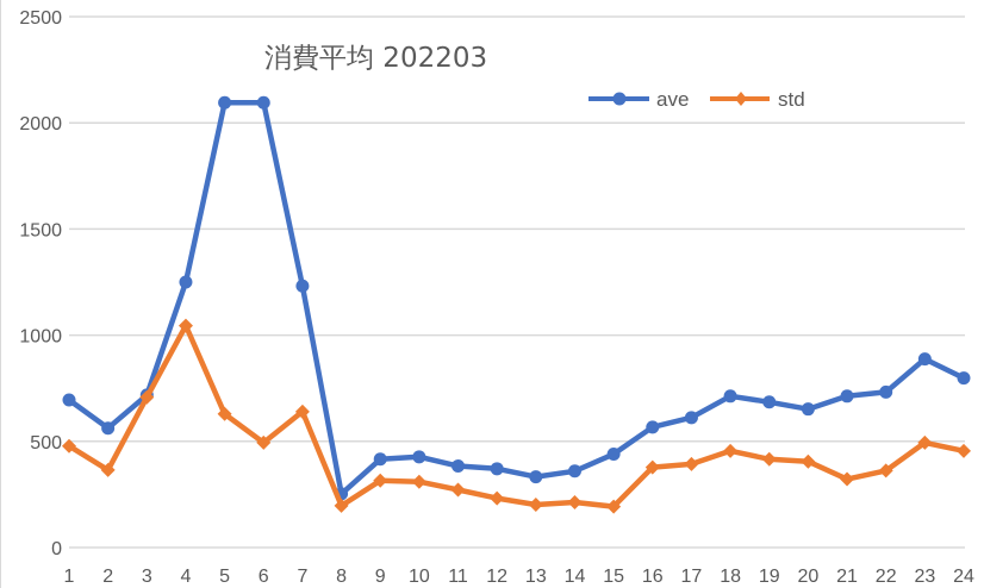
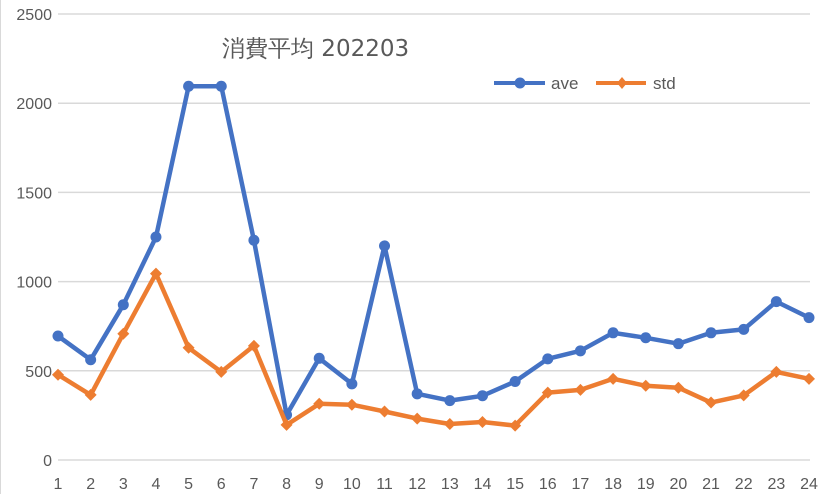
ave/3: 720 -> 870
ave/9: 420 -> 570
ave/11: 380 -> 1200
